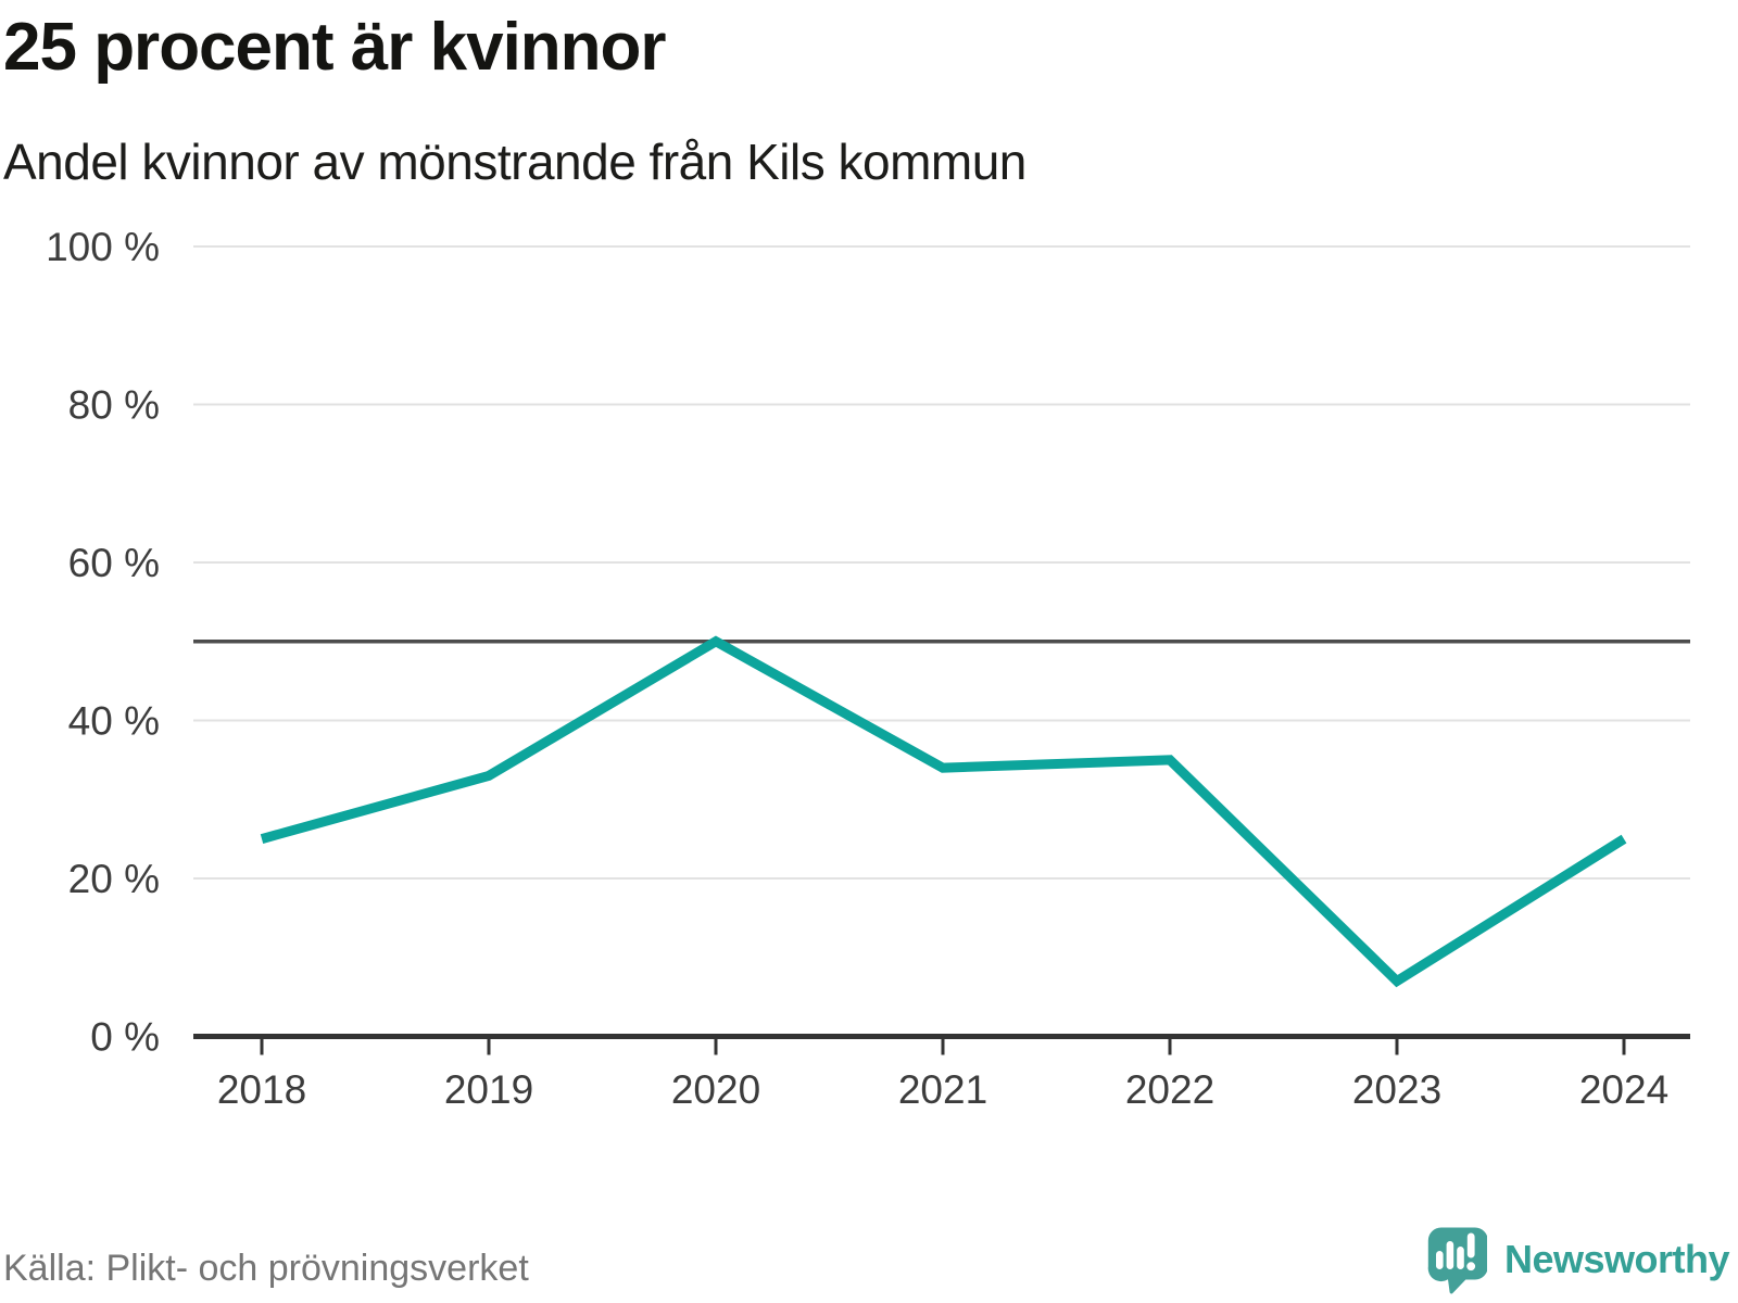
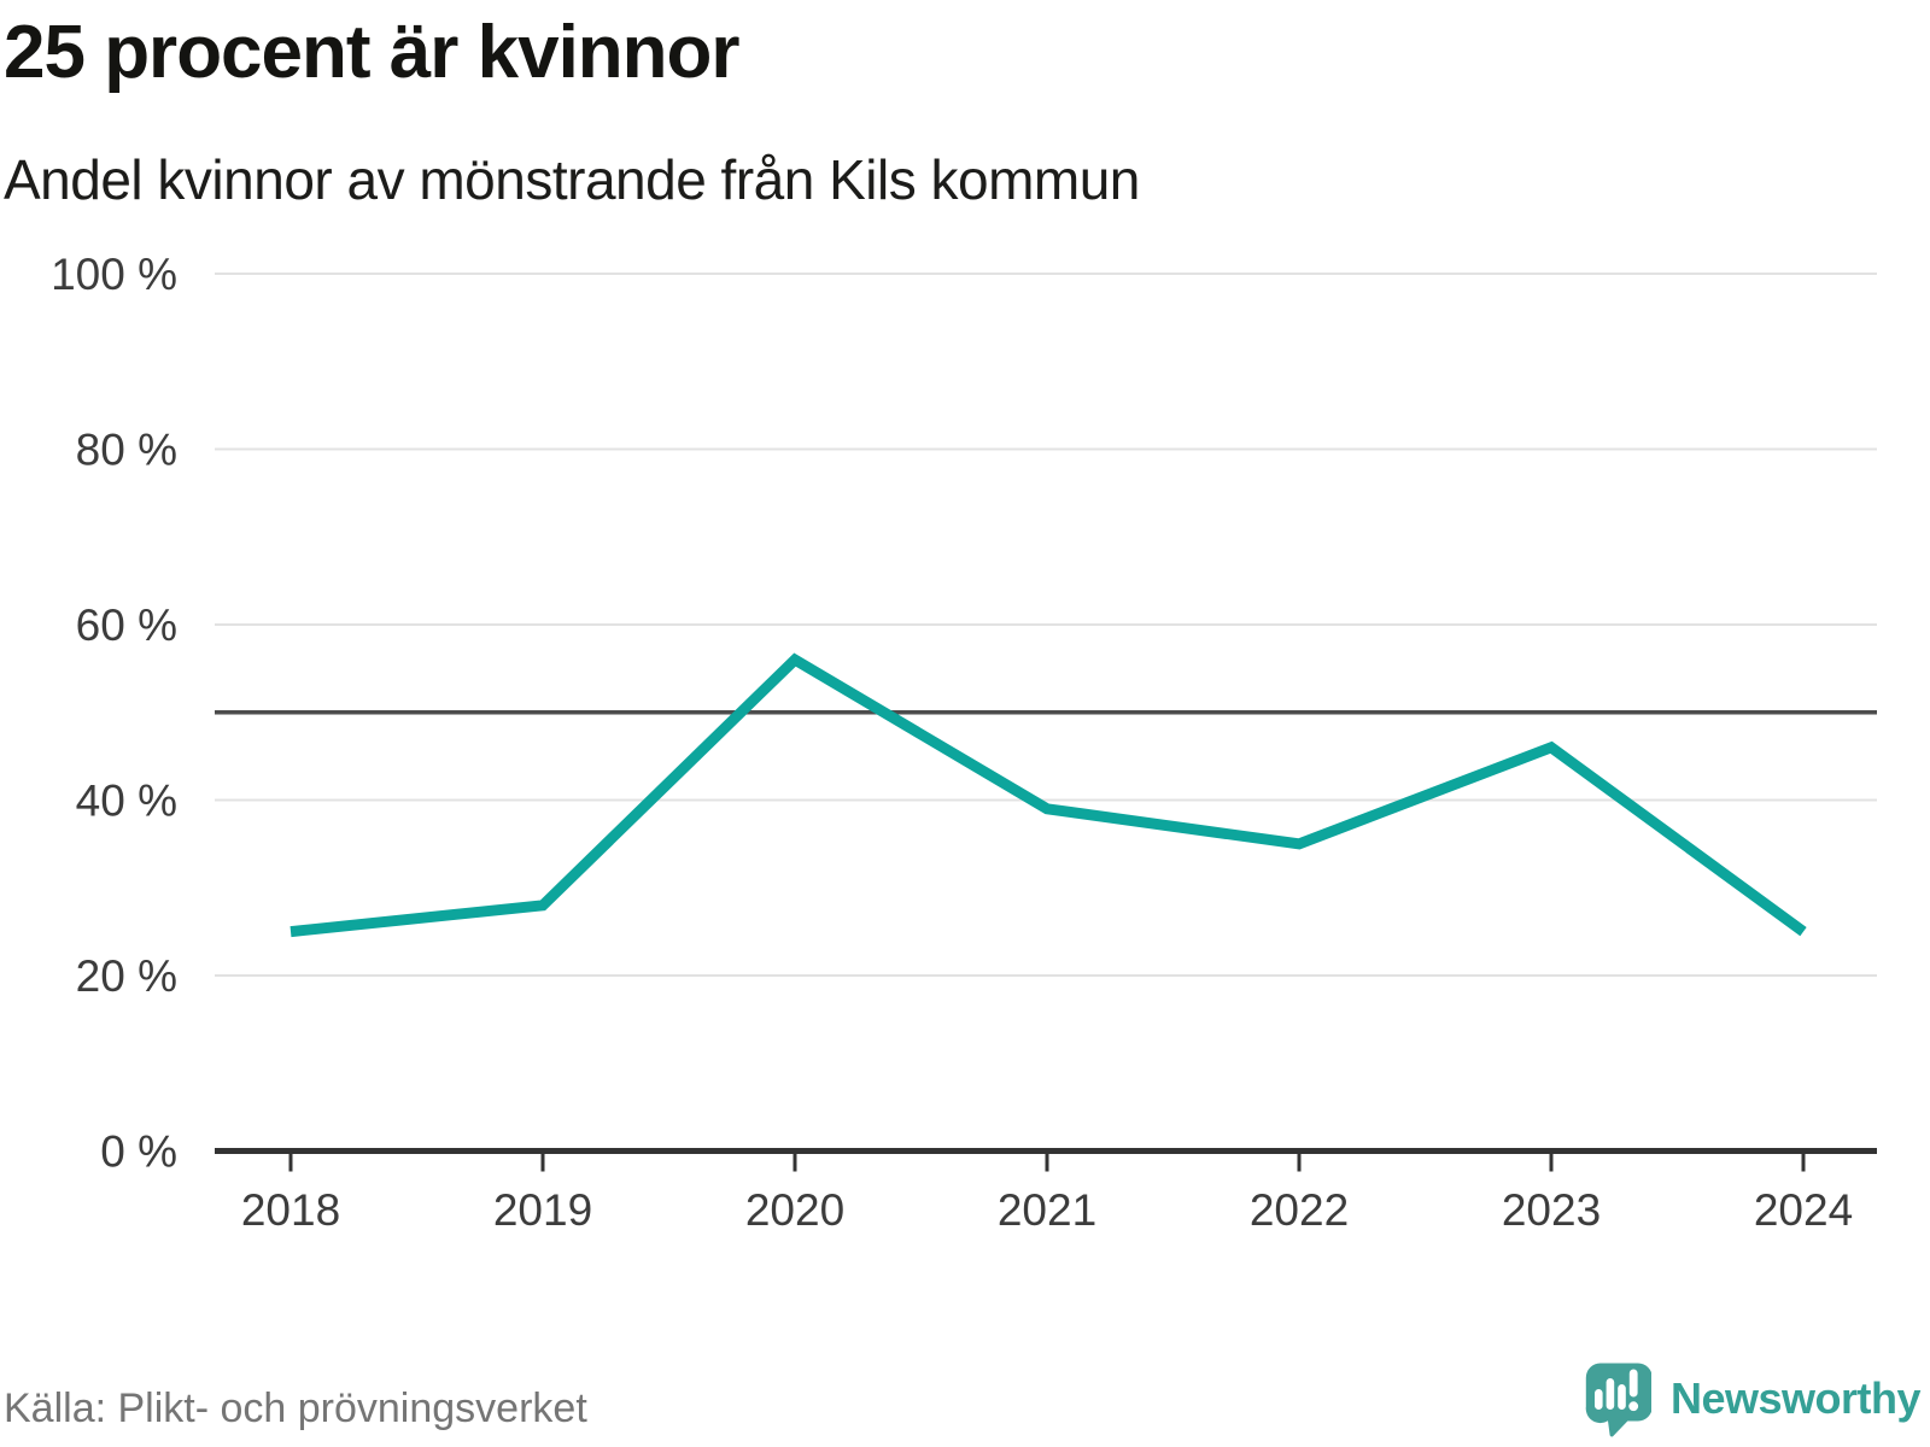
2019: 33% -> 28%
2020: 50% -> 56%
2021: 34% -> 39%
2023: 7% -> 46%
